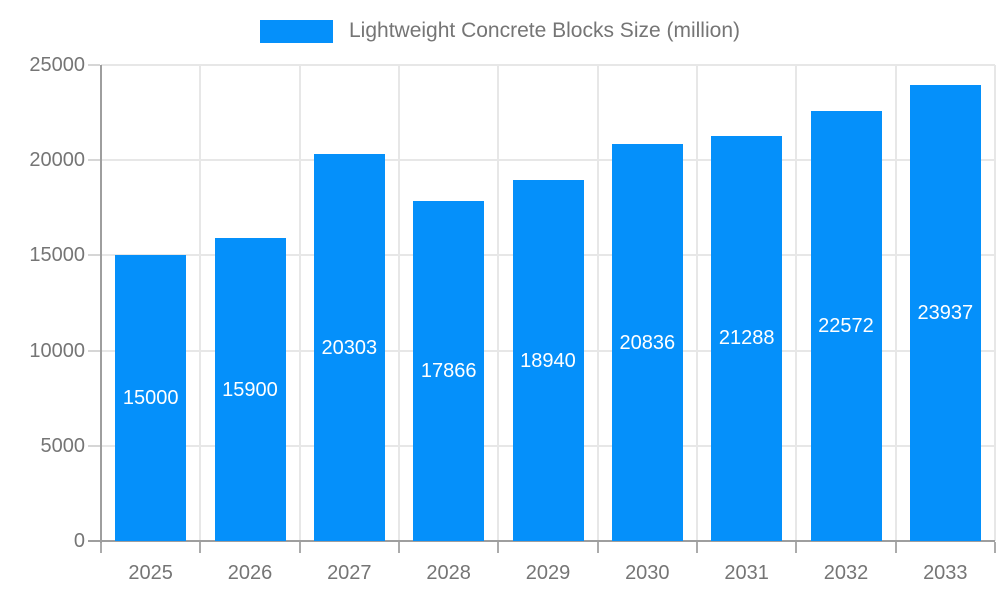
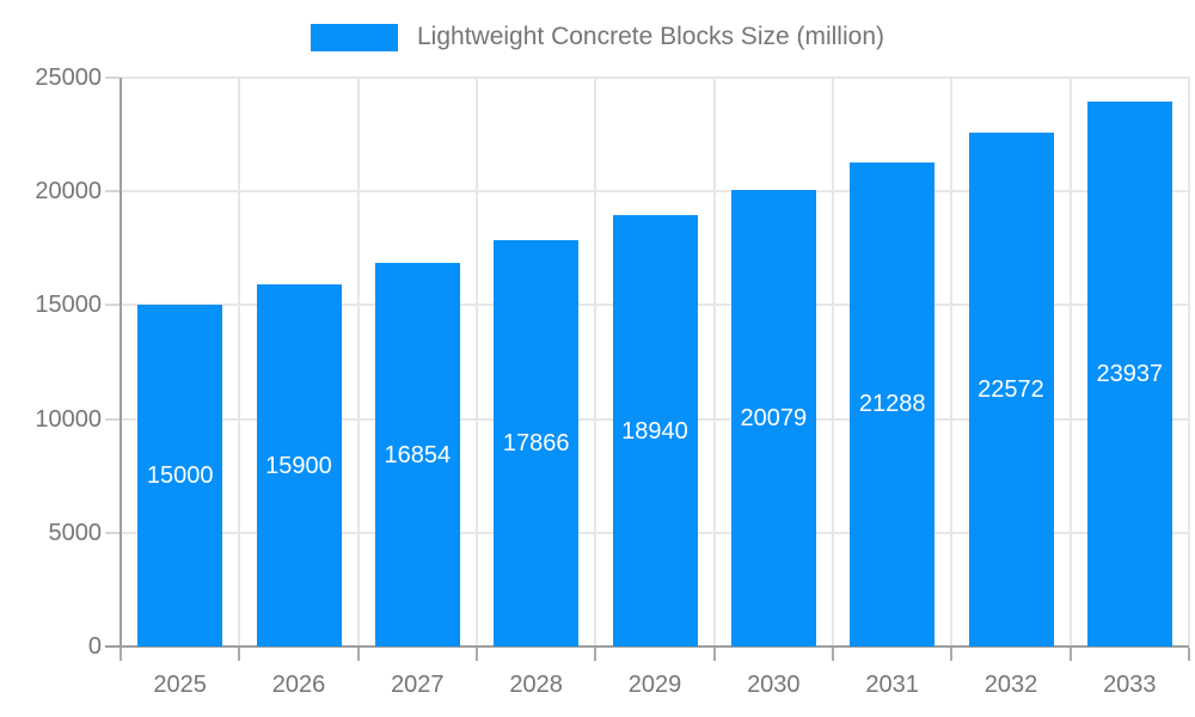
2027: 20303 -> 16854
2030: 20836 -> 20079
